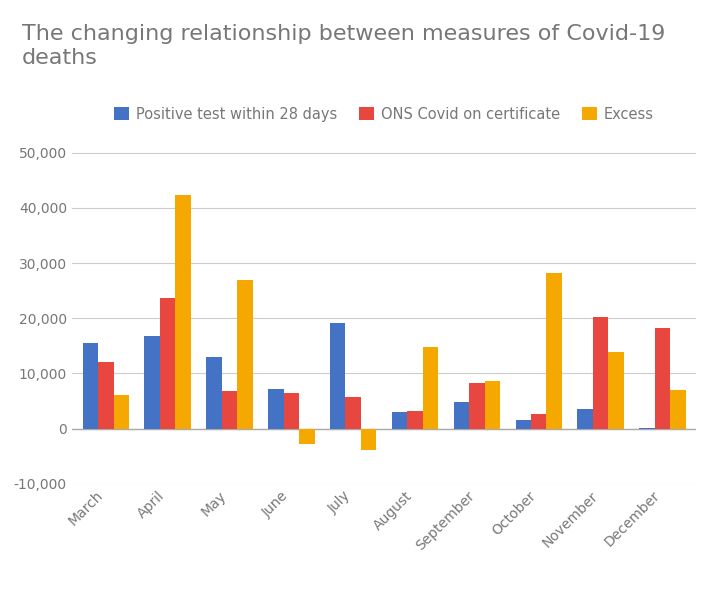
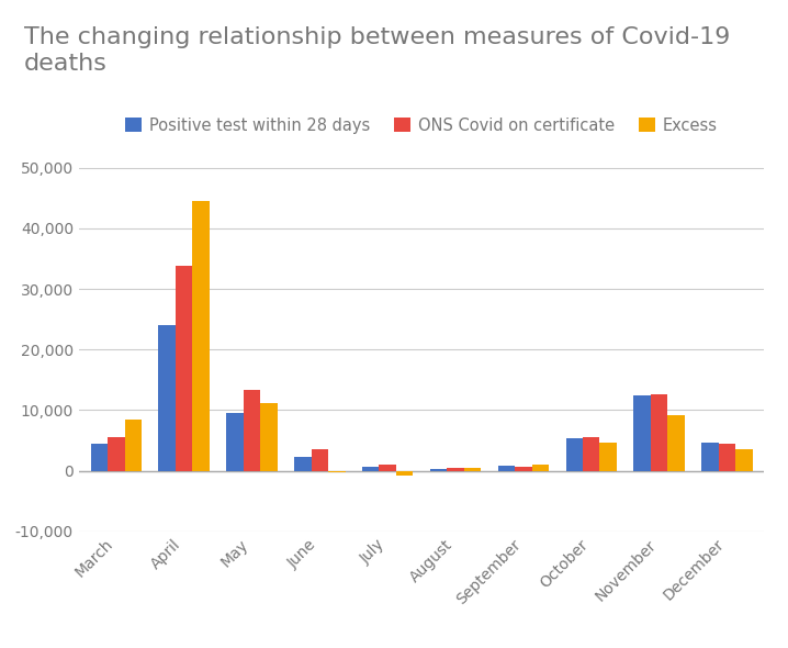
Positive test within 28 days/March: 15,600 -> 4,500
ONS Covid on certificate/March: 12,000 -> 5,500
Excess/March: 6,000 -> 8,500
Positive test within 28 days/April: 16,800 -> 24,000
ONS Covid on certificate/April: 23,600 -> 33,800
Excess/April: 42,400 -> 44,500
Positive test within 28 days/May: 13,000 -> 9,500
ONS Covid on certificate/May: 6,800 -> 13,300
Excess/May: 27,000 -> 11,200
Positive test within 28 days/June: 7,200 -> 2,200
ONS Covid on certificate/June: 6,400 -> 3,500
Excess/June: -2,800 -> -200
Positive test within 28 days/July: 19,200 -> 700
ONS Covid on certificate/July: 5,800 -> 1,100
Excess/July: -3,800 -> -800
Positive test within 28 days/August: 3,000 -> 300
ONS Covid on certificate/August: 3,200 -> 500
Excess/August: 14,800 -> 400
Positive test within 28 days/September: 4,800 -> 900
ONS Covid on certificate/September: 8,200 -> 700
Excess/September: 8,600 -> 1,100
Positive test within 28 days/October: 1,600 -> 5,300
ONS Covid on certificate/October: 2,600 -> 5,500
Excess/October: 28,200 -> 4,700
Positive test within 28 days/November: 3,600 -> 12,500
ONS Covid on certificate/November: 20,200 -> 12,700
Excess/November: 13,800 -> 9,200
Positive test within 28 days/December: 200 -> 4,700
ONS Covid on certificate/December: 18,200 -> 4,400
Excess/December: 7,000 -> 3,500
